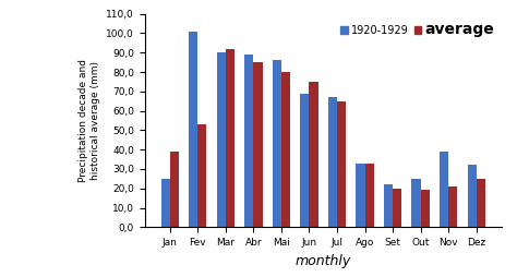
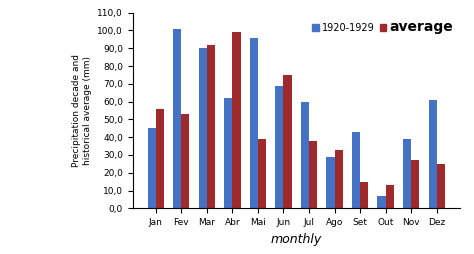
1920-1929/Jan: 25 -> 45
average/Jan: 39 -> 56
1920-1929/Abr: 89 -> 62
average/Abr: 85 -> 99
1920-1929/Mai: 86 -> 96
average/Mai: 80 -> 39
1920-1929/Jul: 67 -> 60
average/Jul: 65 -> 38
1920-1929/Ago: 33 -> 29
1920-1929/Set: 22 -> 43
average/Set: 20 -> 15
1920-1929/Out: 25 -> 7
average/Out: 19 -> 13
average/Nov: 21 -> 27
1920-1929/Dez: 32 -> 61
